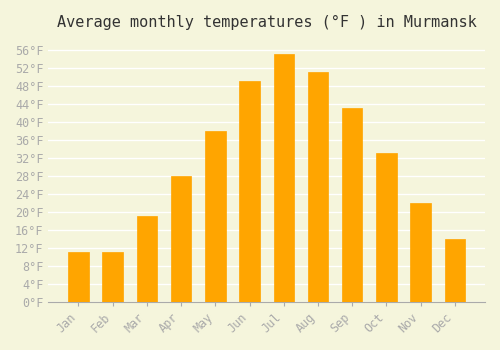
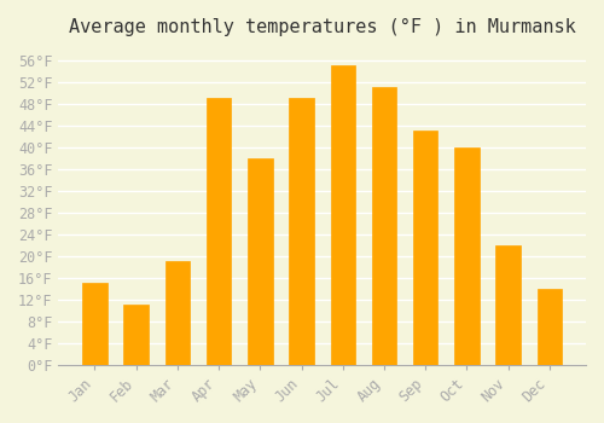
Jan: 11°F -> 15°F
Apr: 28°F -> 49°F
Oct: 33°F -> 40°F
